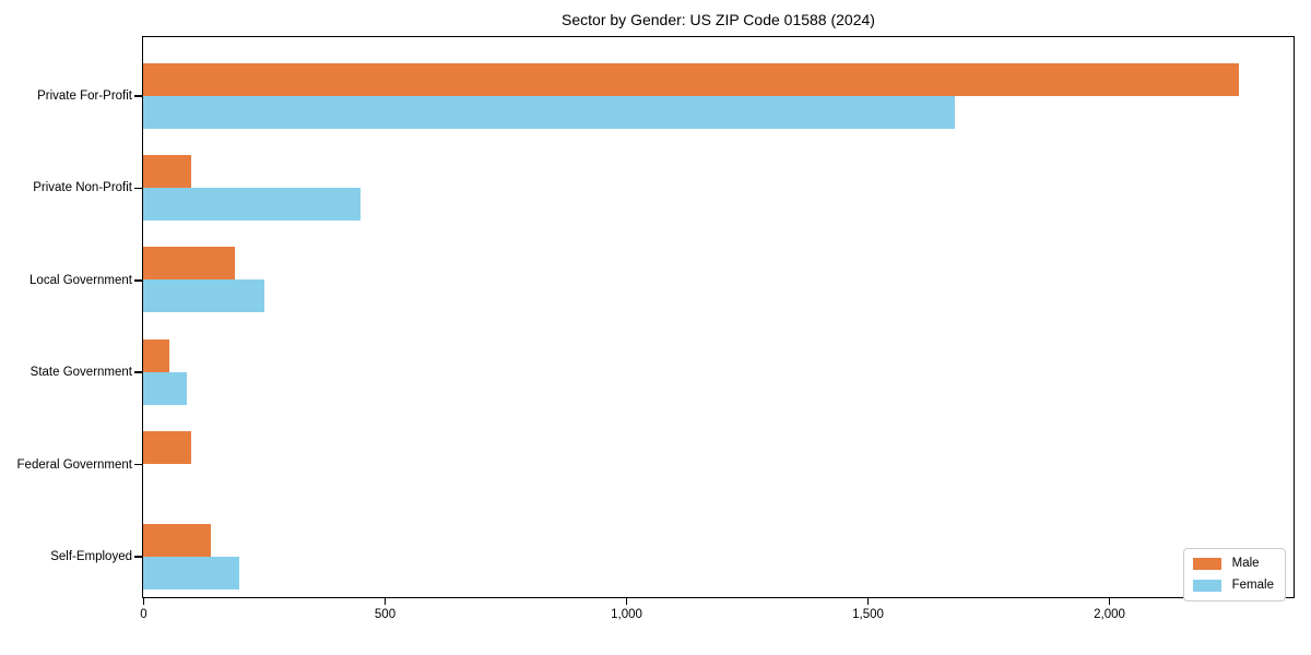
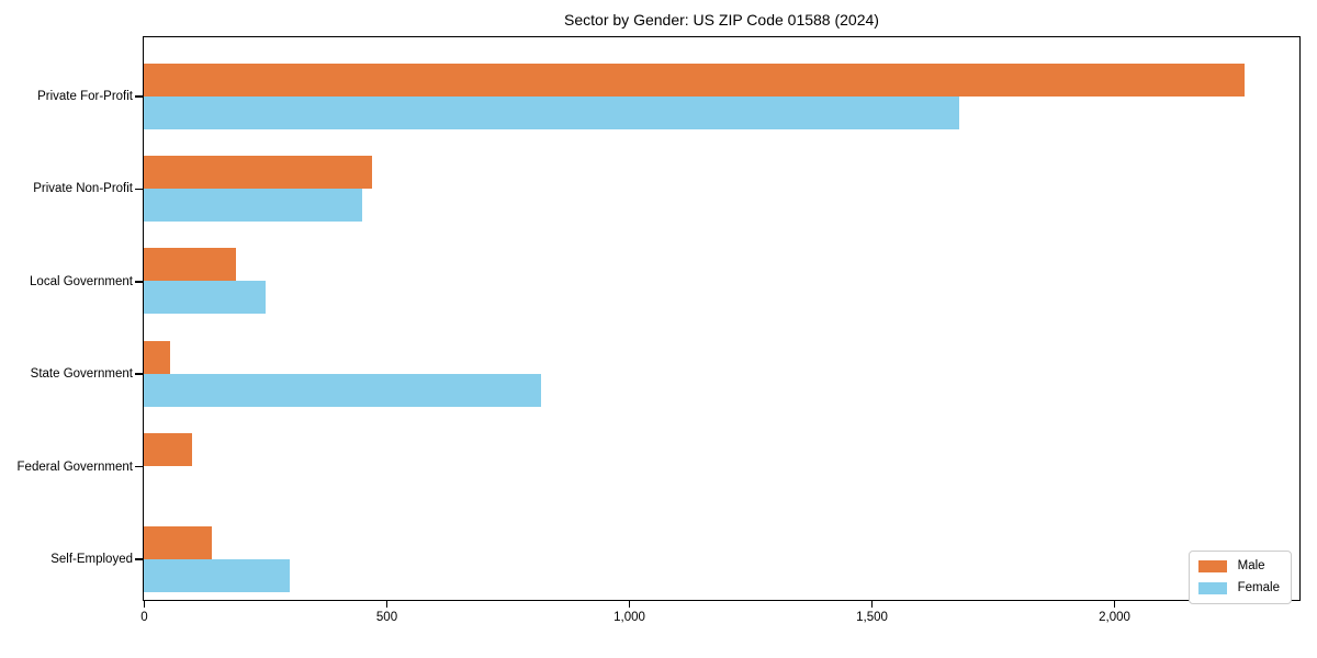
Male/Private Non-Profit: 100 -> 470
Female/State Government: 90 -> 820
Female/Self-Employed: 200 -> 300
